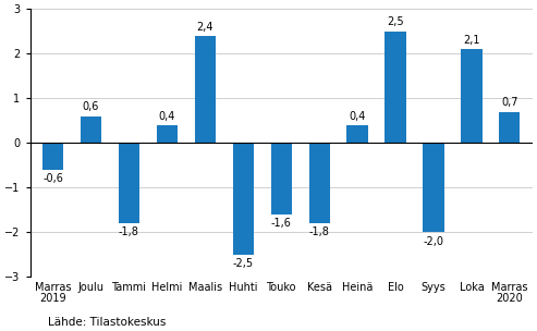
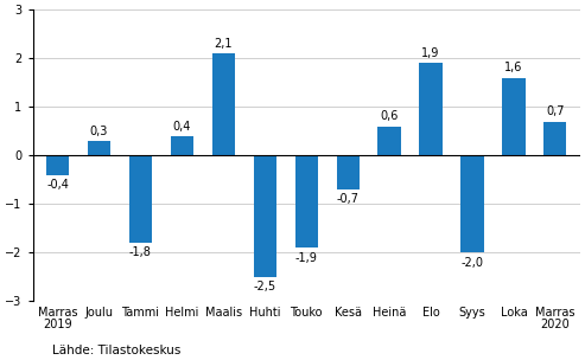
Marras 2019: -0,6 -> -0,4
Joulu: 0,6 -> 0,3
Maalis: 2,4 -> 2,1
Touko: -1,6 -> -1,9
Kesä: -1,8 -> -0,7
Heinä: 0,4 -> 0,6
Elo: 2,5 -> 1,9
Loka: 2,1 -> 1,6
